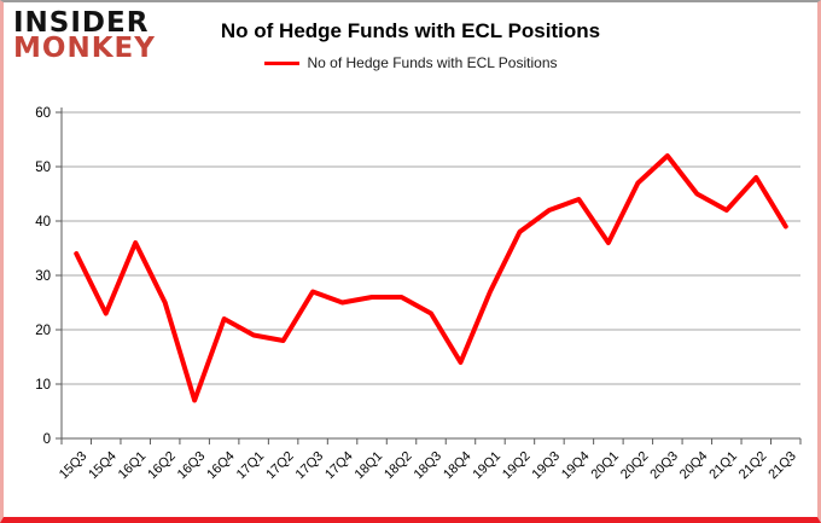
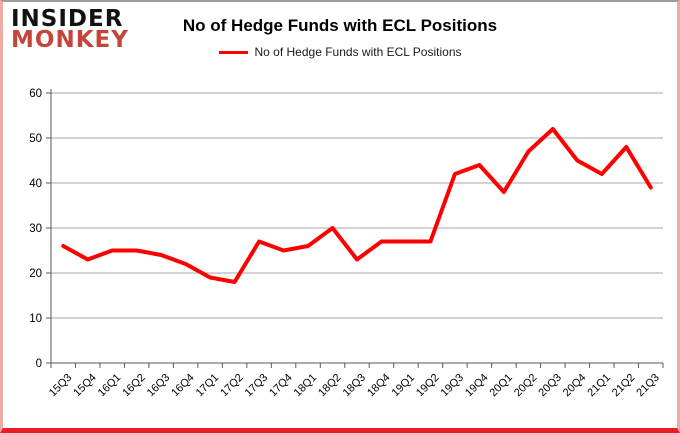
15Q3: 34 -> 26
16Q1: 36 -> 25
16Q3: 7 -> 24
18Q2: 26 -> 30
18Q4: 14 -> 27
19Q2: 38 -> 27
20Q1: 36 -> 38
